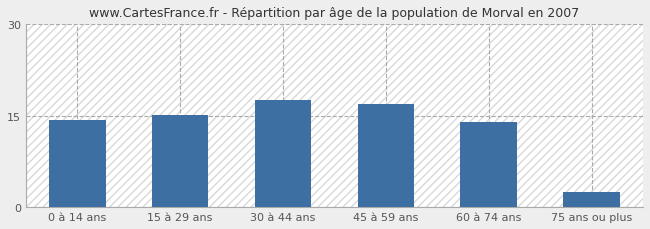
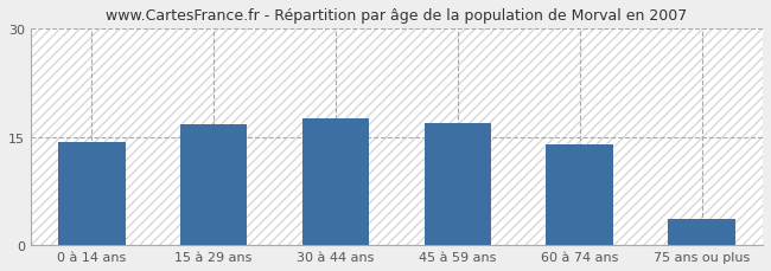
15 à 29 ans: 15.1 -> 16.8
75 ans ou plus: 2.5 -> 3.6
